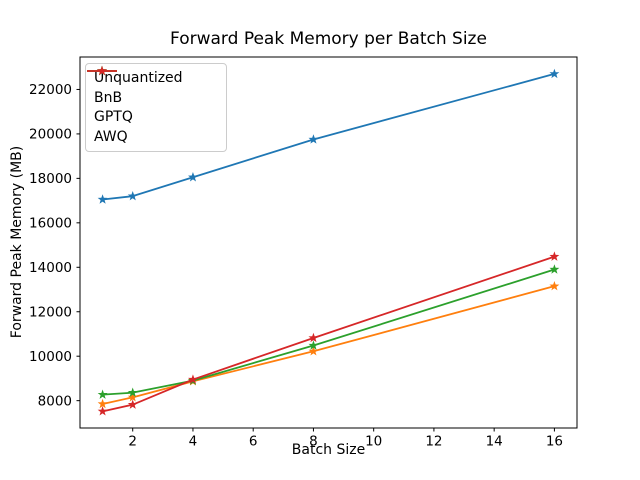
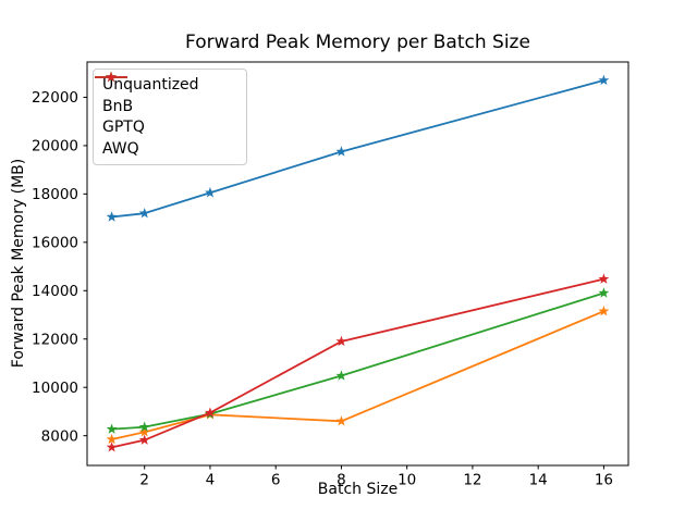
BnB/8: 10200 -> 8600
AWQ/8: 10800 -> 11900
